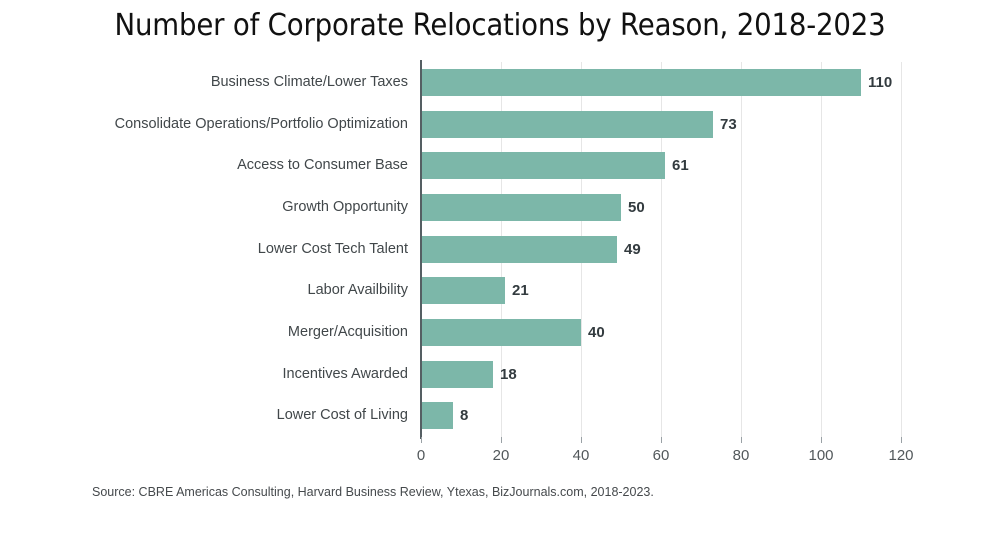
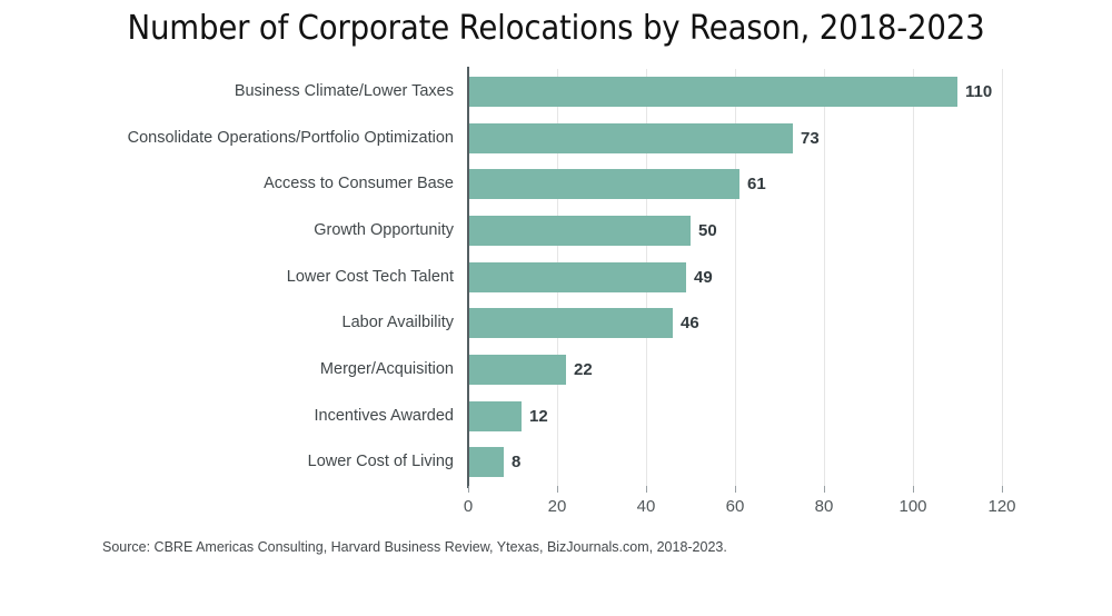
Labor Availbility: 21 -> 46
Merger/Acquisition: 40 -> 22
Incentives Awarded: 18 -> 12
